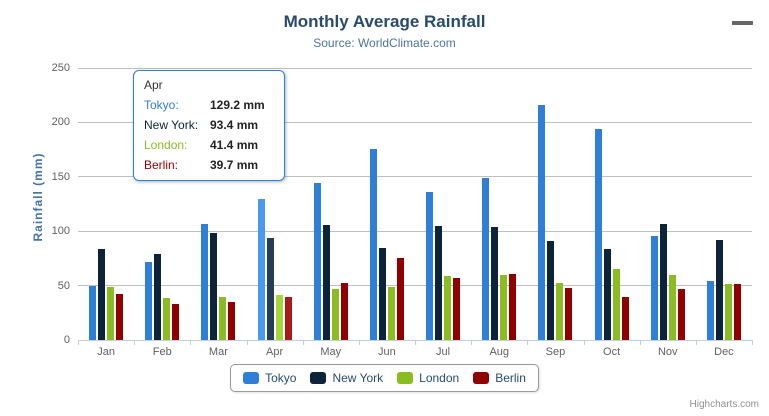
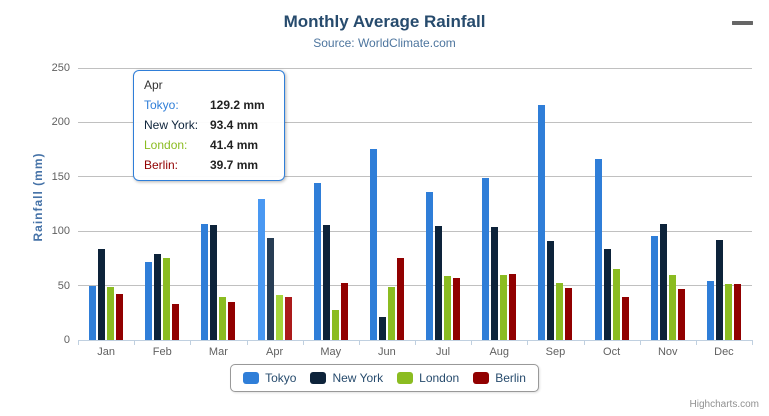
London/Feb: 39 -> 75
New York/Mar: 98 -> 106
London/May: 47 -> 28
New York/Jun: 84 -> 21
Tokyo/Oct: 194 -> 166
